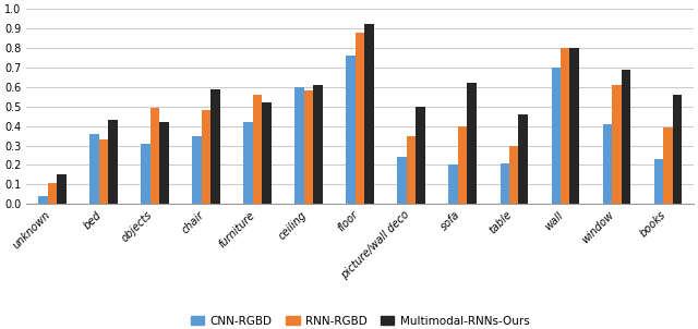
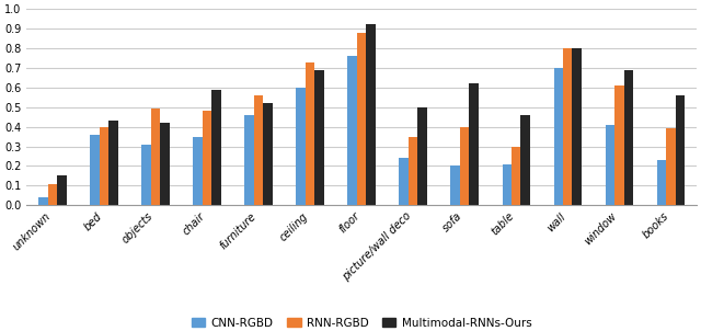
RNN-RGBD/bed: 0.33 -> 0.40
CNN-RGBD/furniture: 0.42 -> 0.46
RNN-RGBD/ceiling: 0.58 -> 0.73
Multimodal-RNNs-Ours/ceiling: 0.61 -> 0.69
